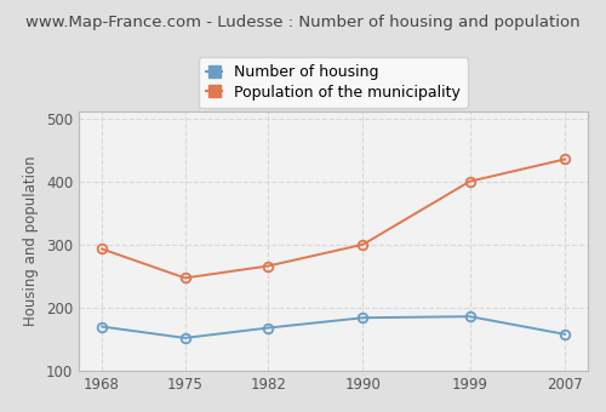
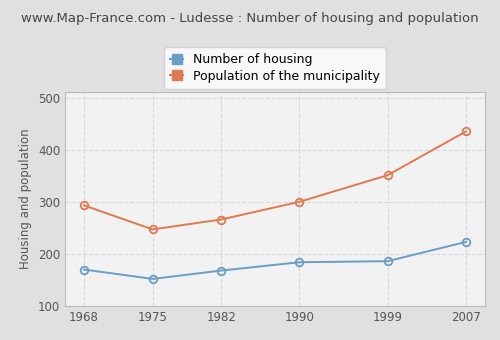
Population of the municipality/1999: 400 -> 351
Number of housing/2007: 158 -> 223
